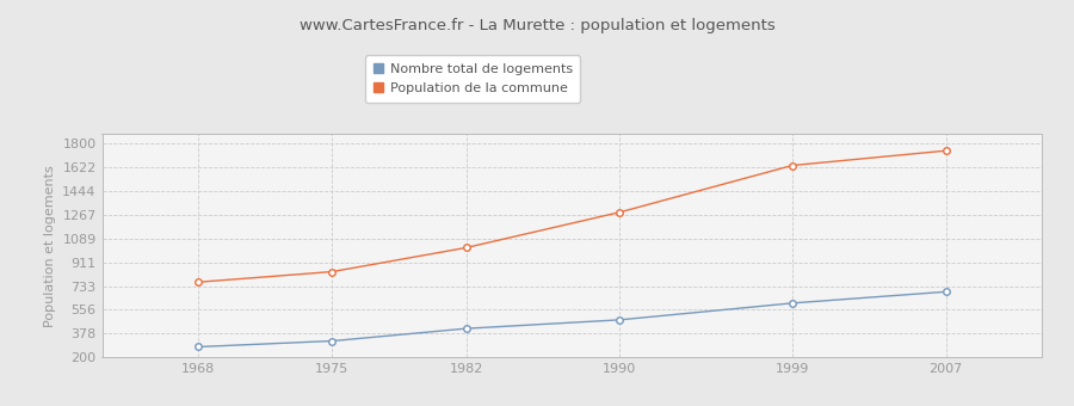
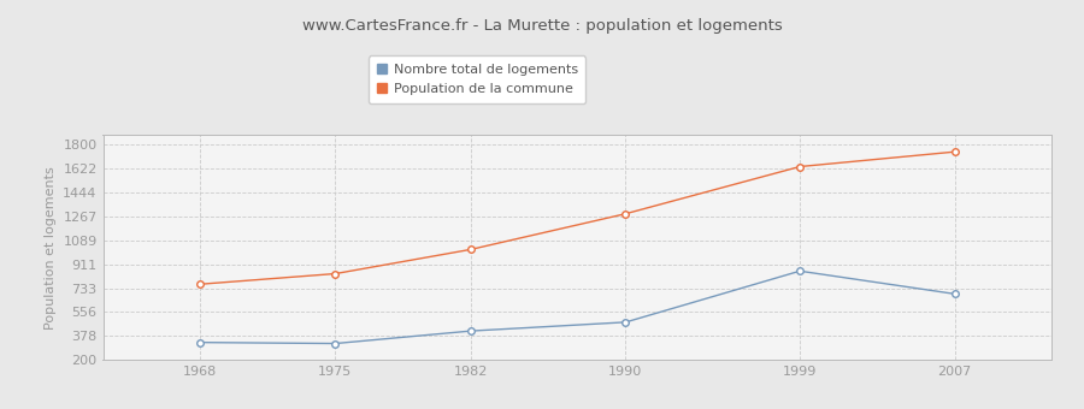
Nombre total de logements/1968: 280 -> 330
Nombre total de logements/1999: 600 -> 860
